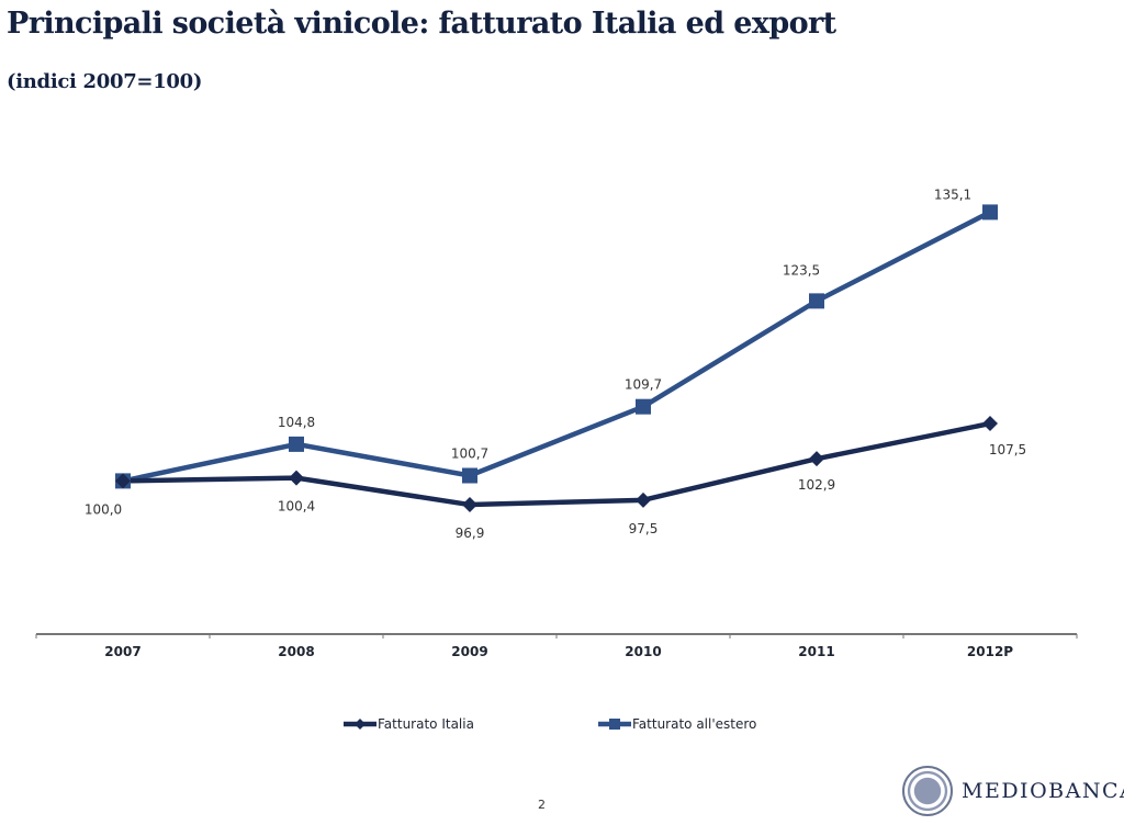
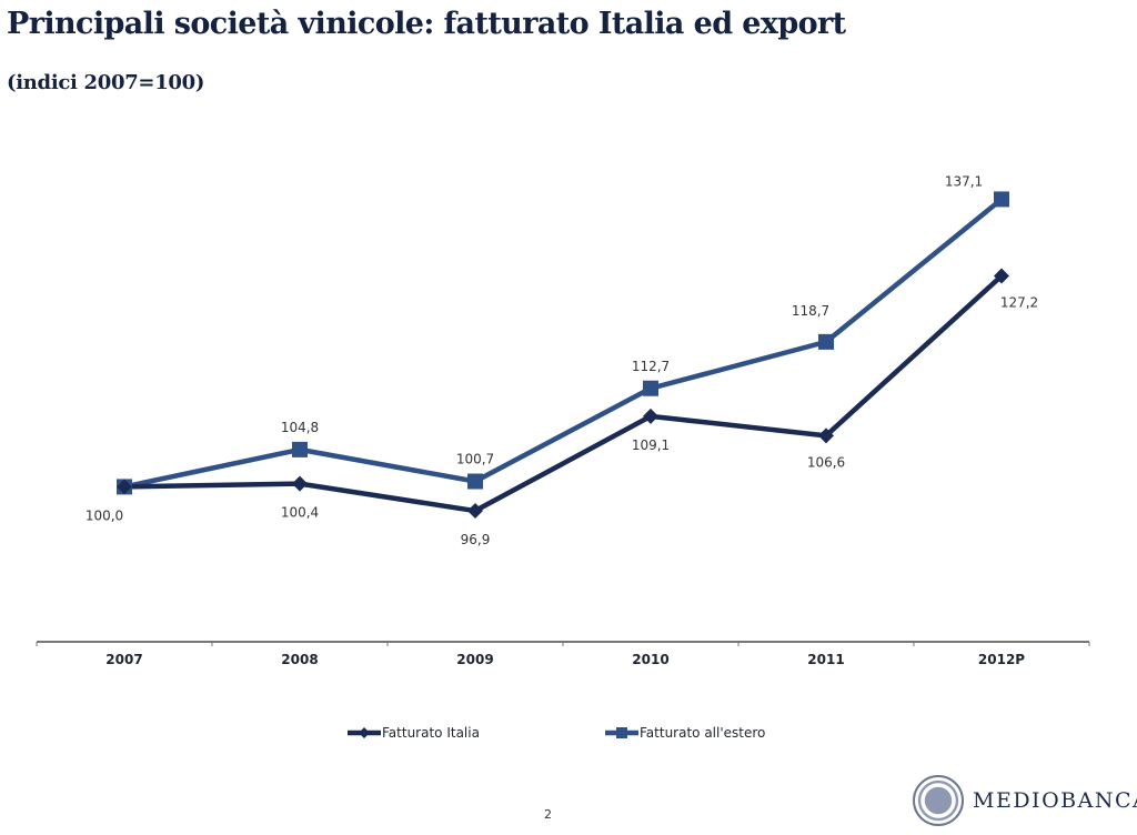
Fatturato Italia/2010: 97,5 -> 109,1
Fatturato all'estero/2010: 109,7 -> 112,7
Fatturato Italia/2011: 102,9 -> 106,6
Fatturato all'estero/2011: 123,5 -> 118,7
Fatturato Italia/2012P: 107,5 -> 127,2
Fatturato all'estero/2012P: 135,1 -> 137,1
